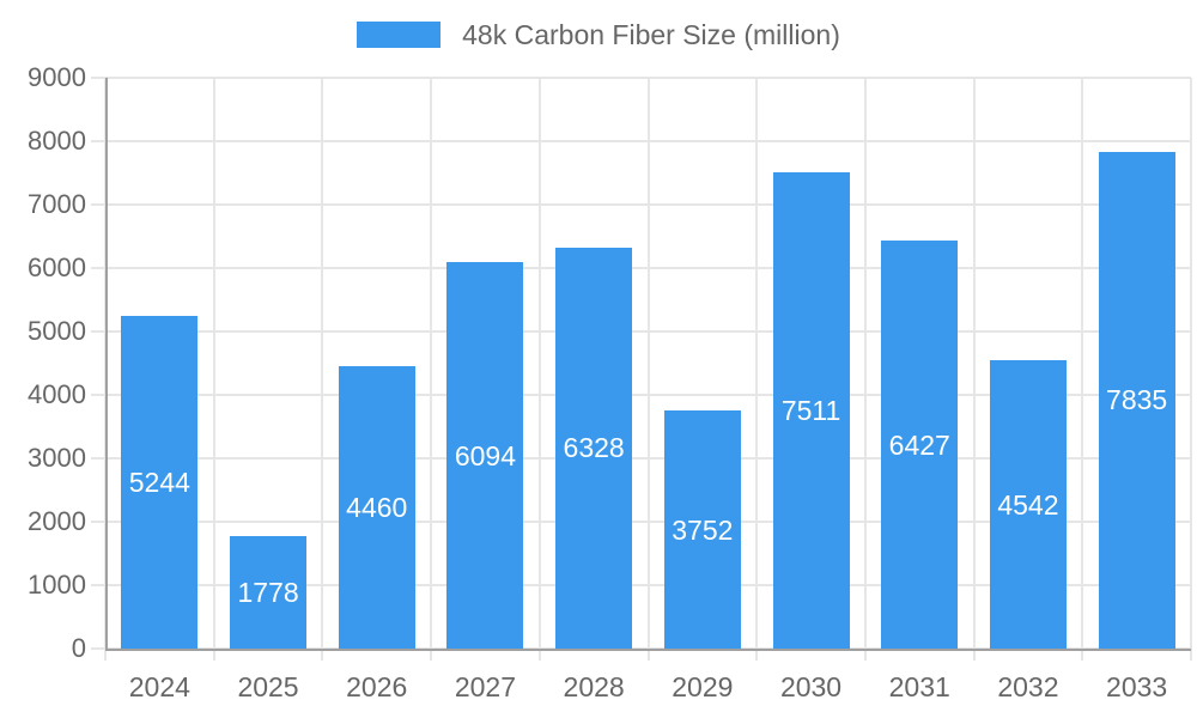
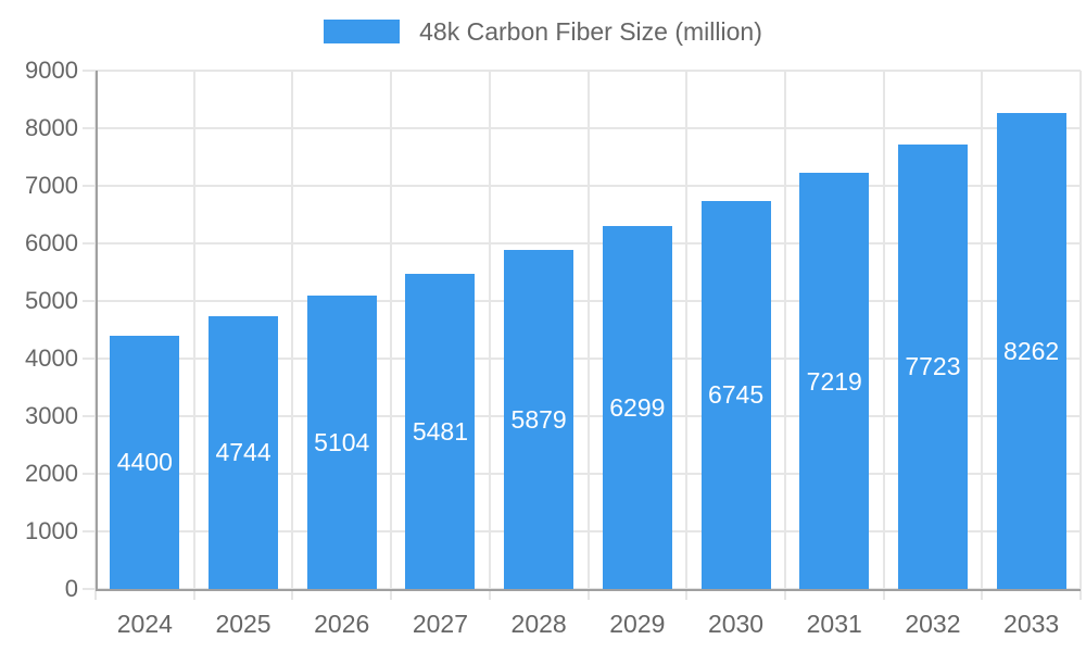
2024: 5244 -> 4400
2025: 1778 -> 4744
2026: 4460 -> 5104
2027: 6094 -> 5481
2028: 6328 -> 5879
2029: 3752 -> 6299
2030: 7511 -> 6745
2031: 6427 -> 7219
2032: 4542 -> 7723
2033: 7835 -> 8262
